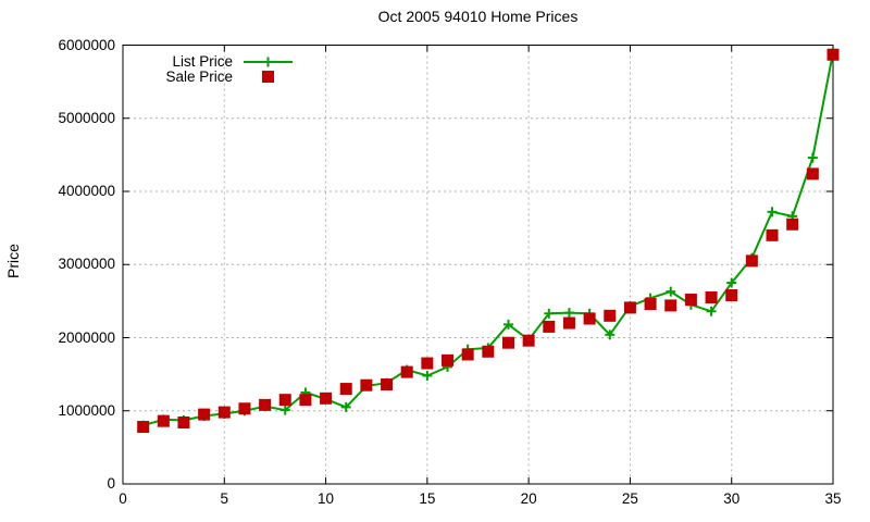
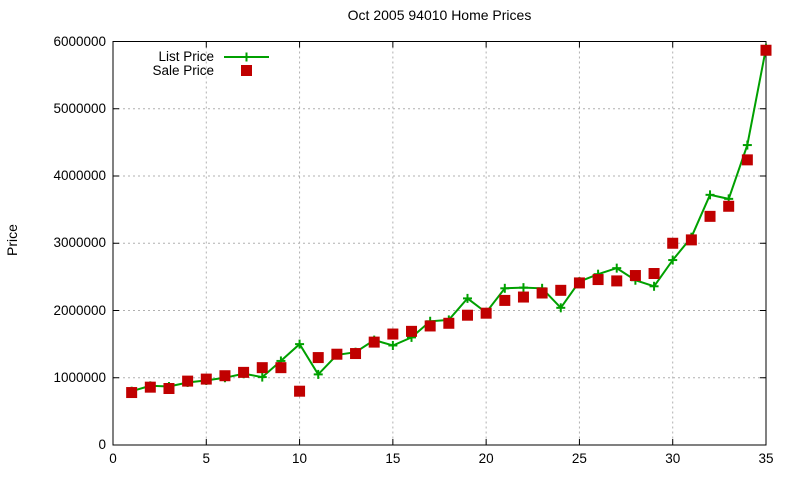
List Price/10: 1200000 -> 1500000
Sale Price/10: 1200000 -> 800000
Sale Price/30: 2600000 -> 3000000
